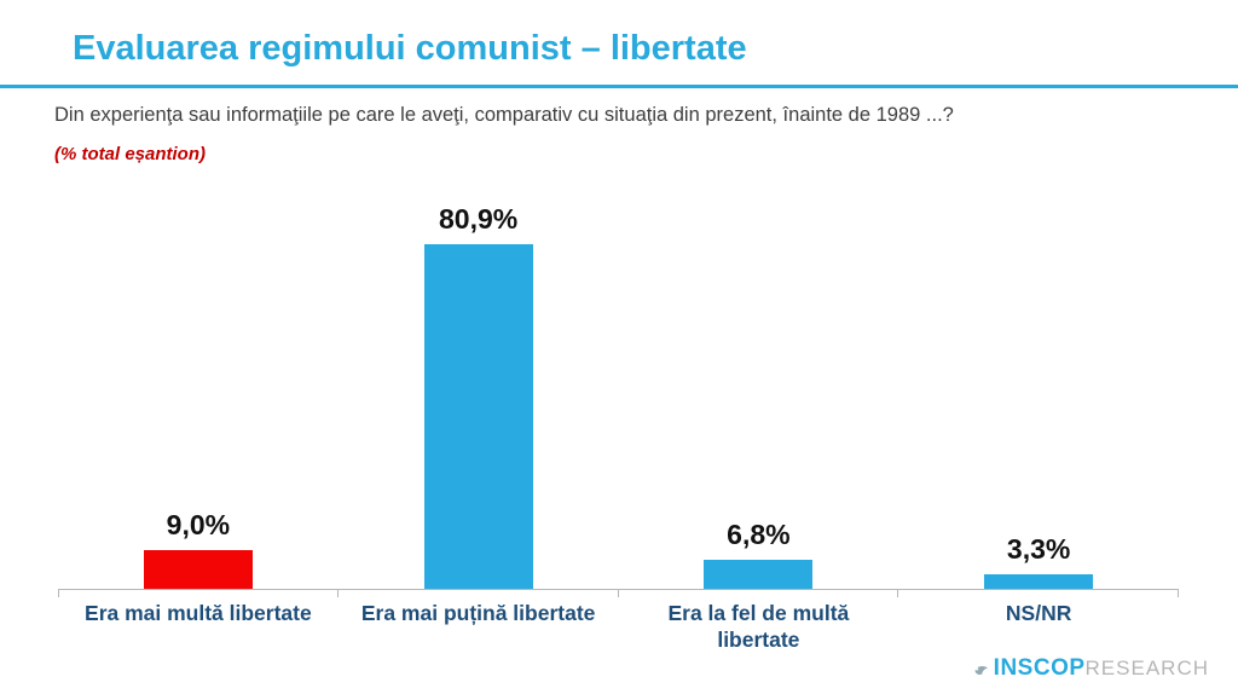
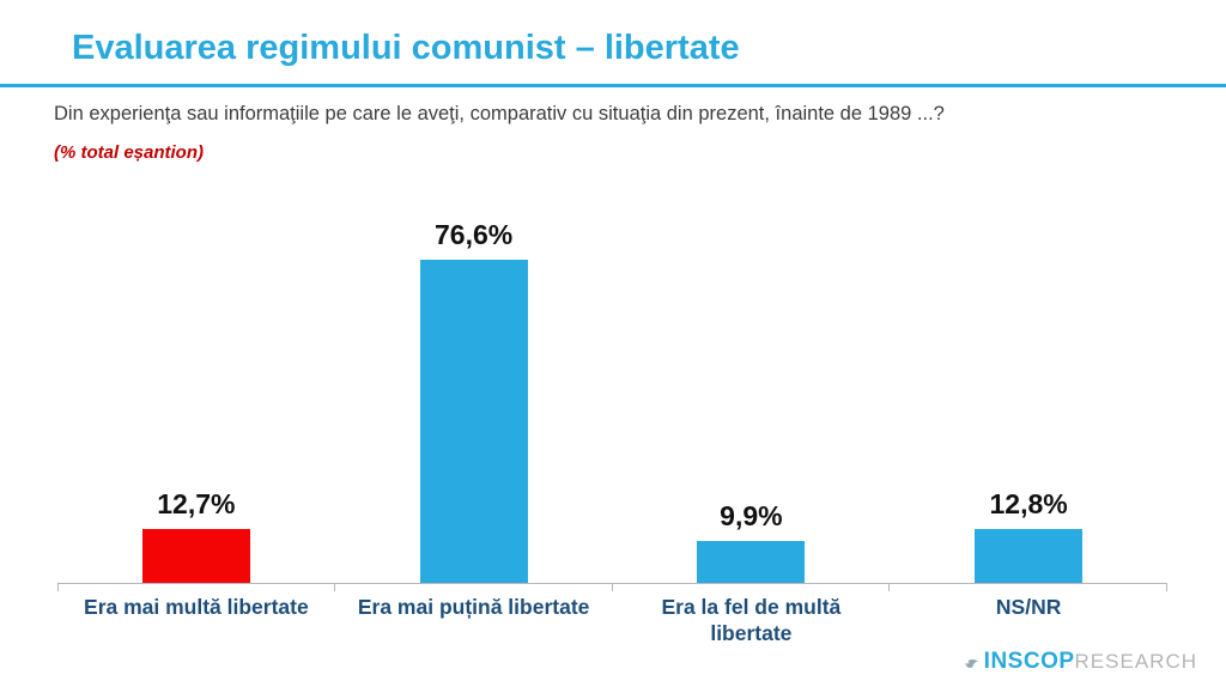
Era mai multă libertate: 9,0% -> 12,7%
Era mai puțină libertate: 80,9% -> 76,6%
Era la fel de multă libertate: 6,8% -> 9,9%
NS/NR: 3,3% -> 12,8%
